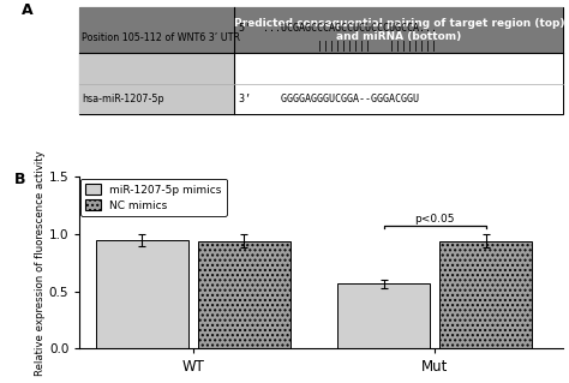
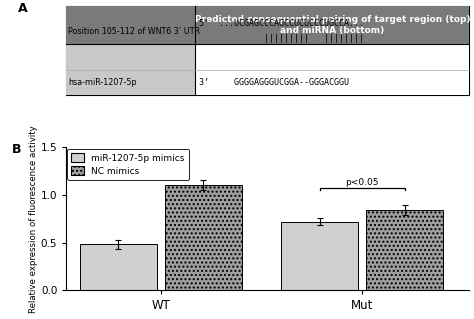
miR-1207-5p mimics/WT: 0.94 -> 0.48
NC mimics/WT: 0.94 -> 1.10
miR-1207-5p mimics/Mut: 0.56 -> 0.72
NC mimics/Mut: 0.94 -> 0.84
